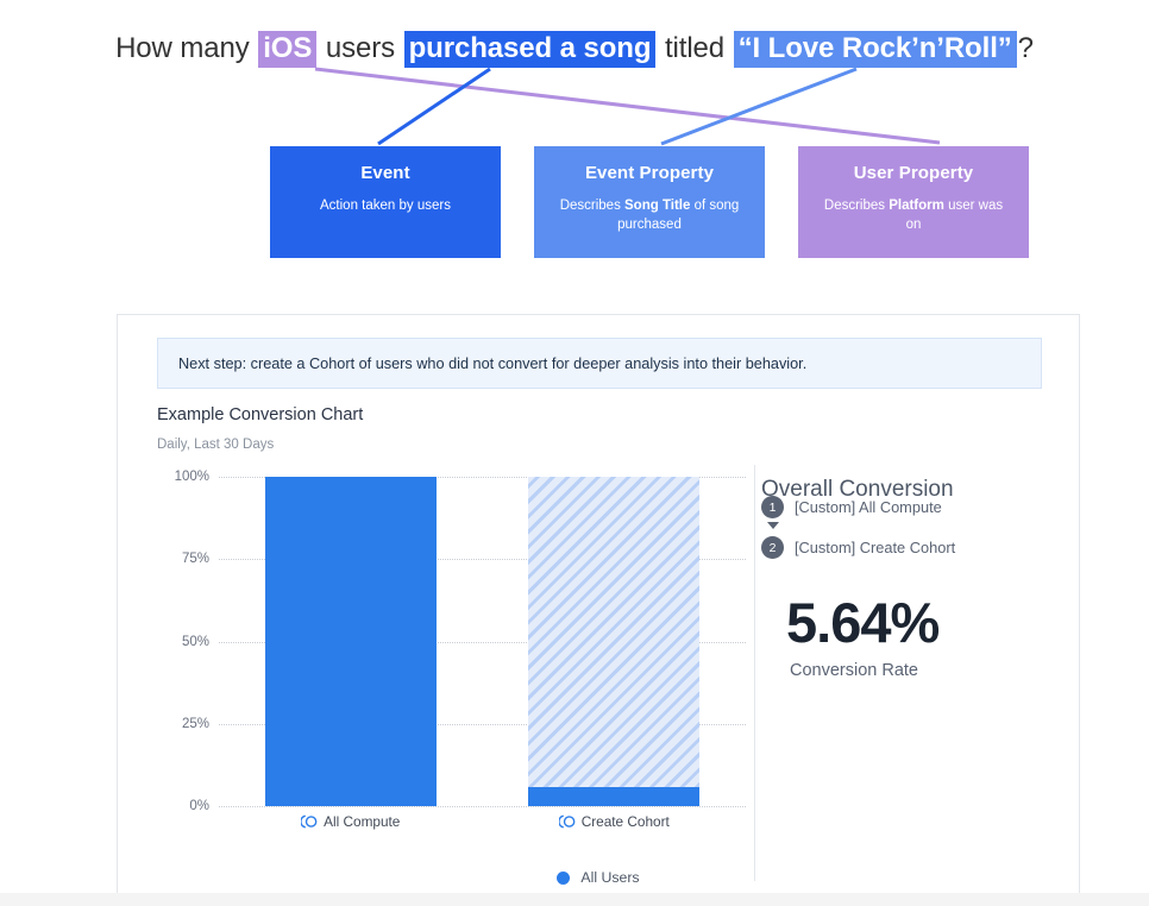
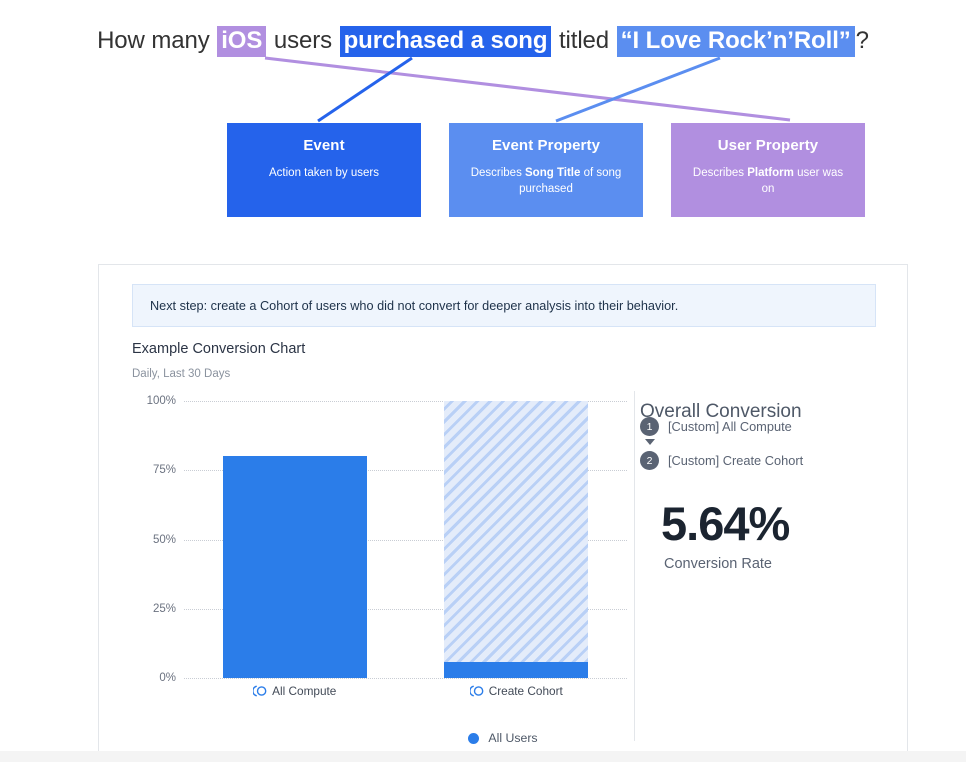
All Users/All Compute: 100% -> 80%
